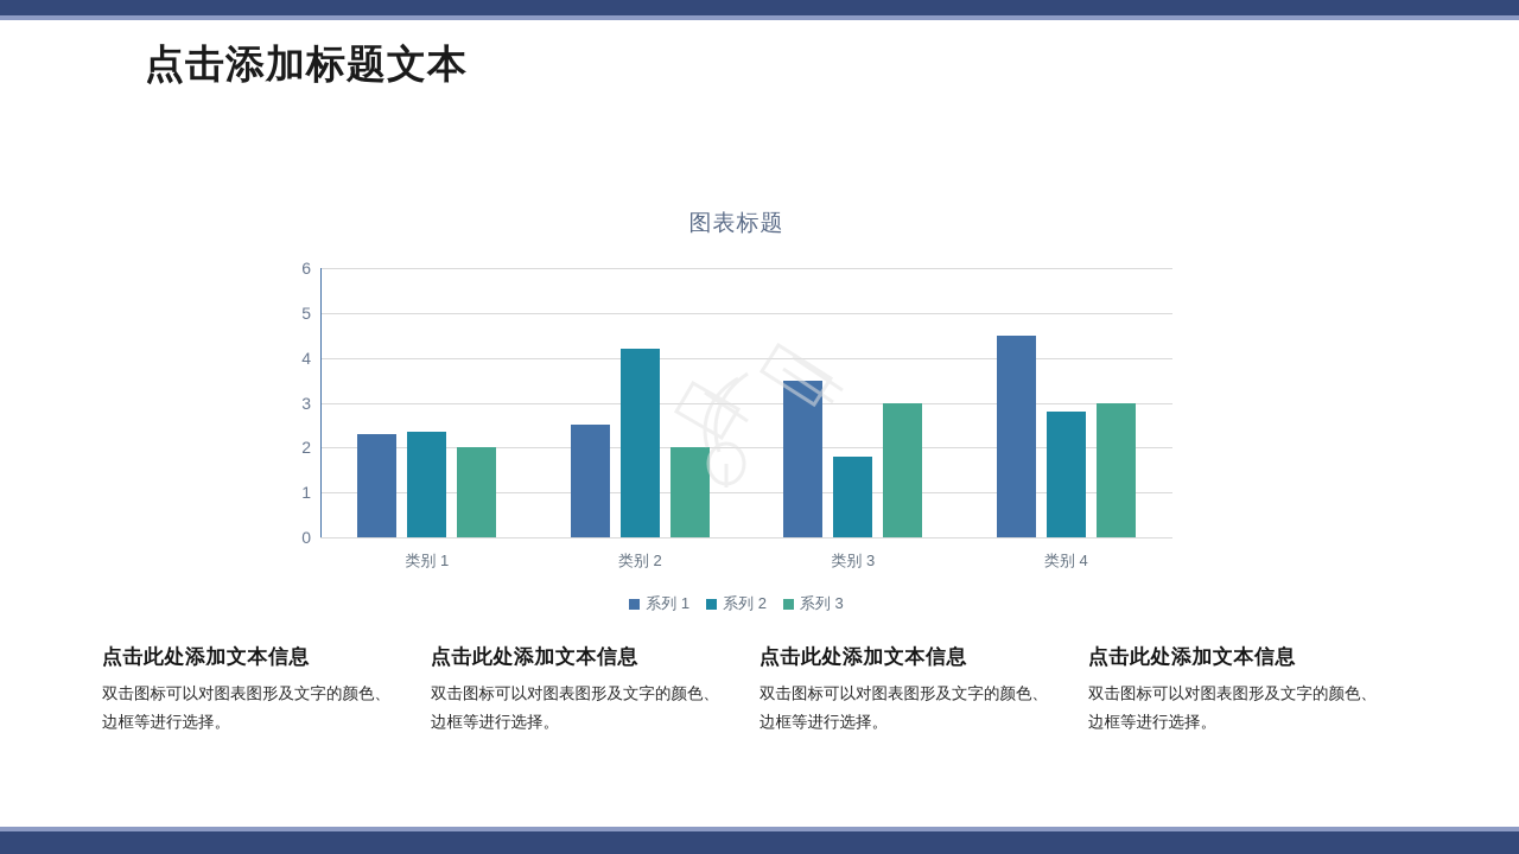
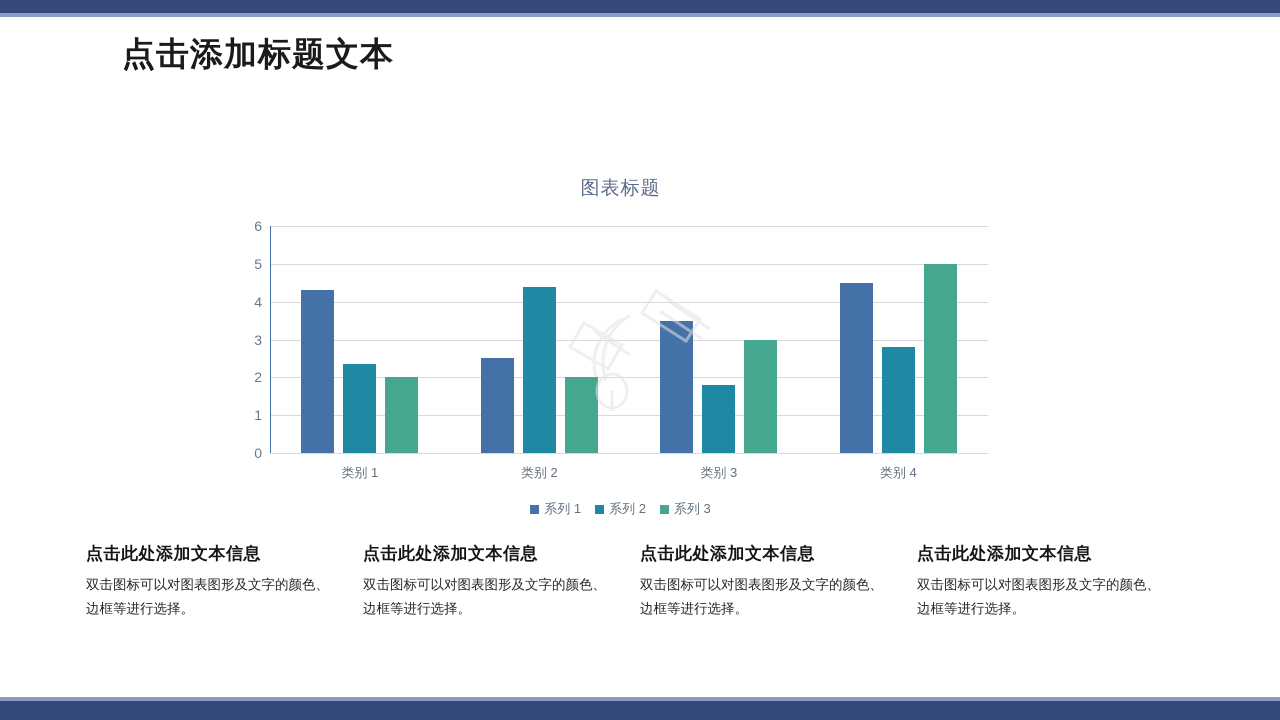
系列 1/类别 1: 2.3 -> 4.3
系列 2/类别 2: 4.2 -> 4.4
系列 3/类别 4: 3 -> 5
